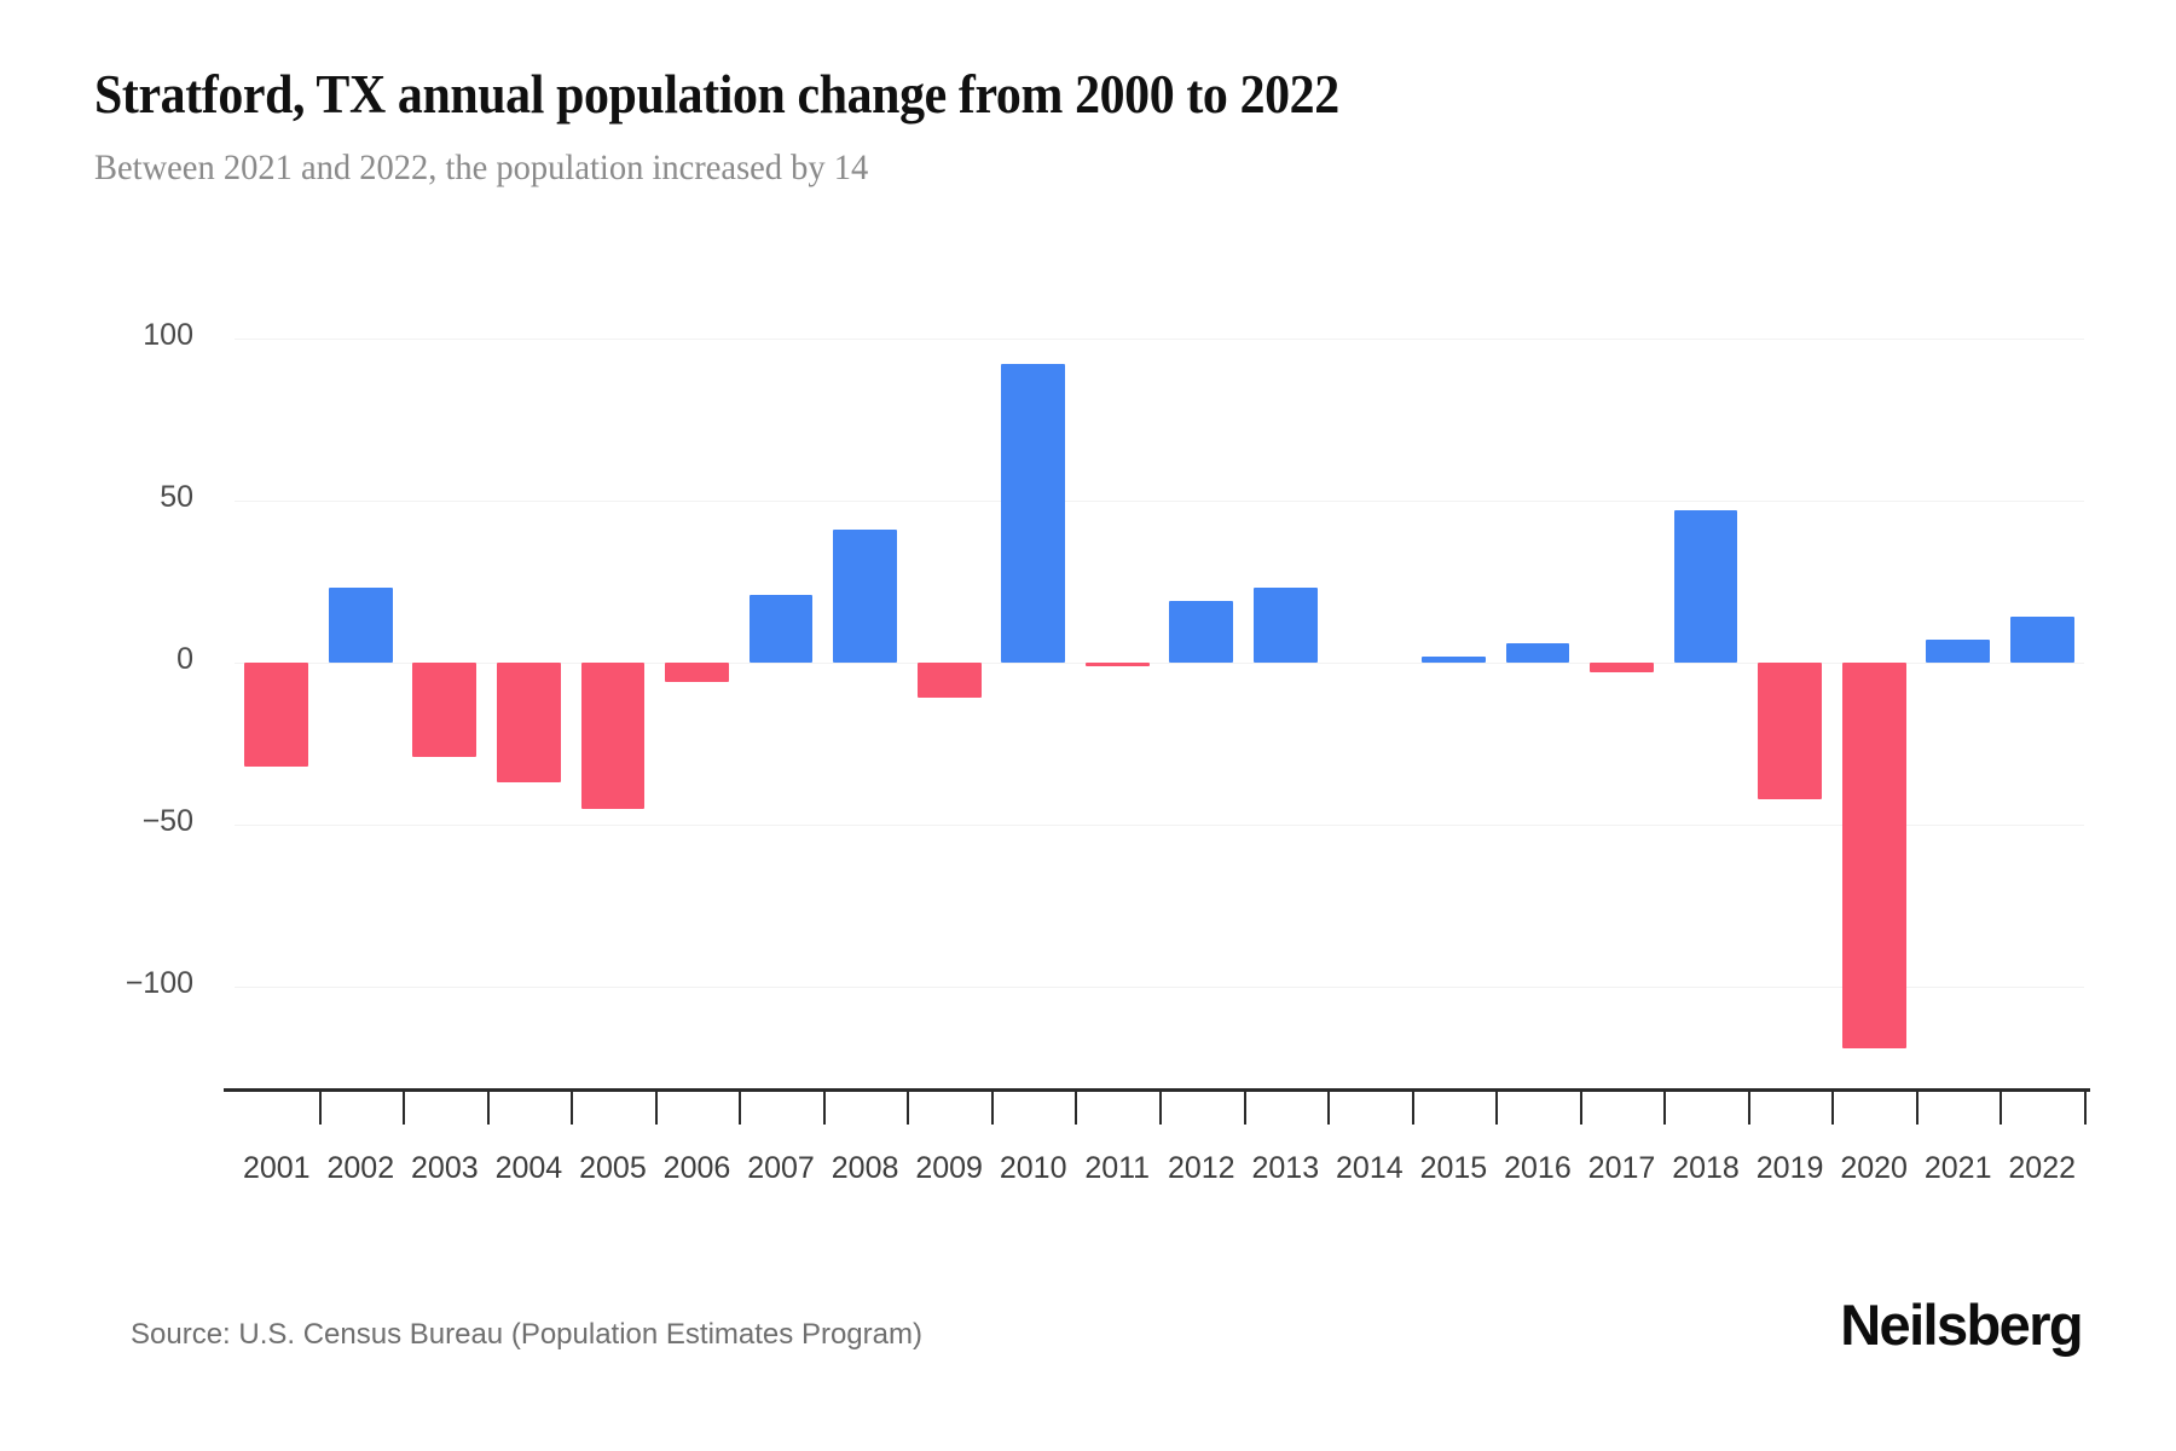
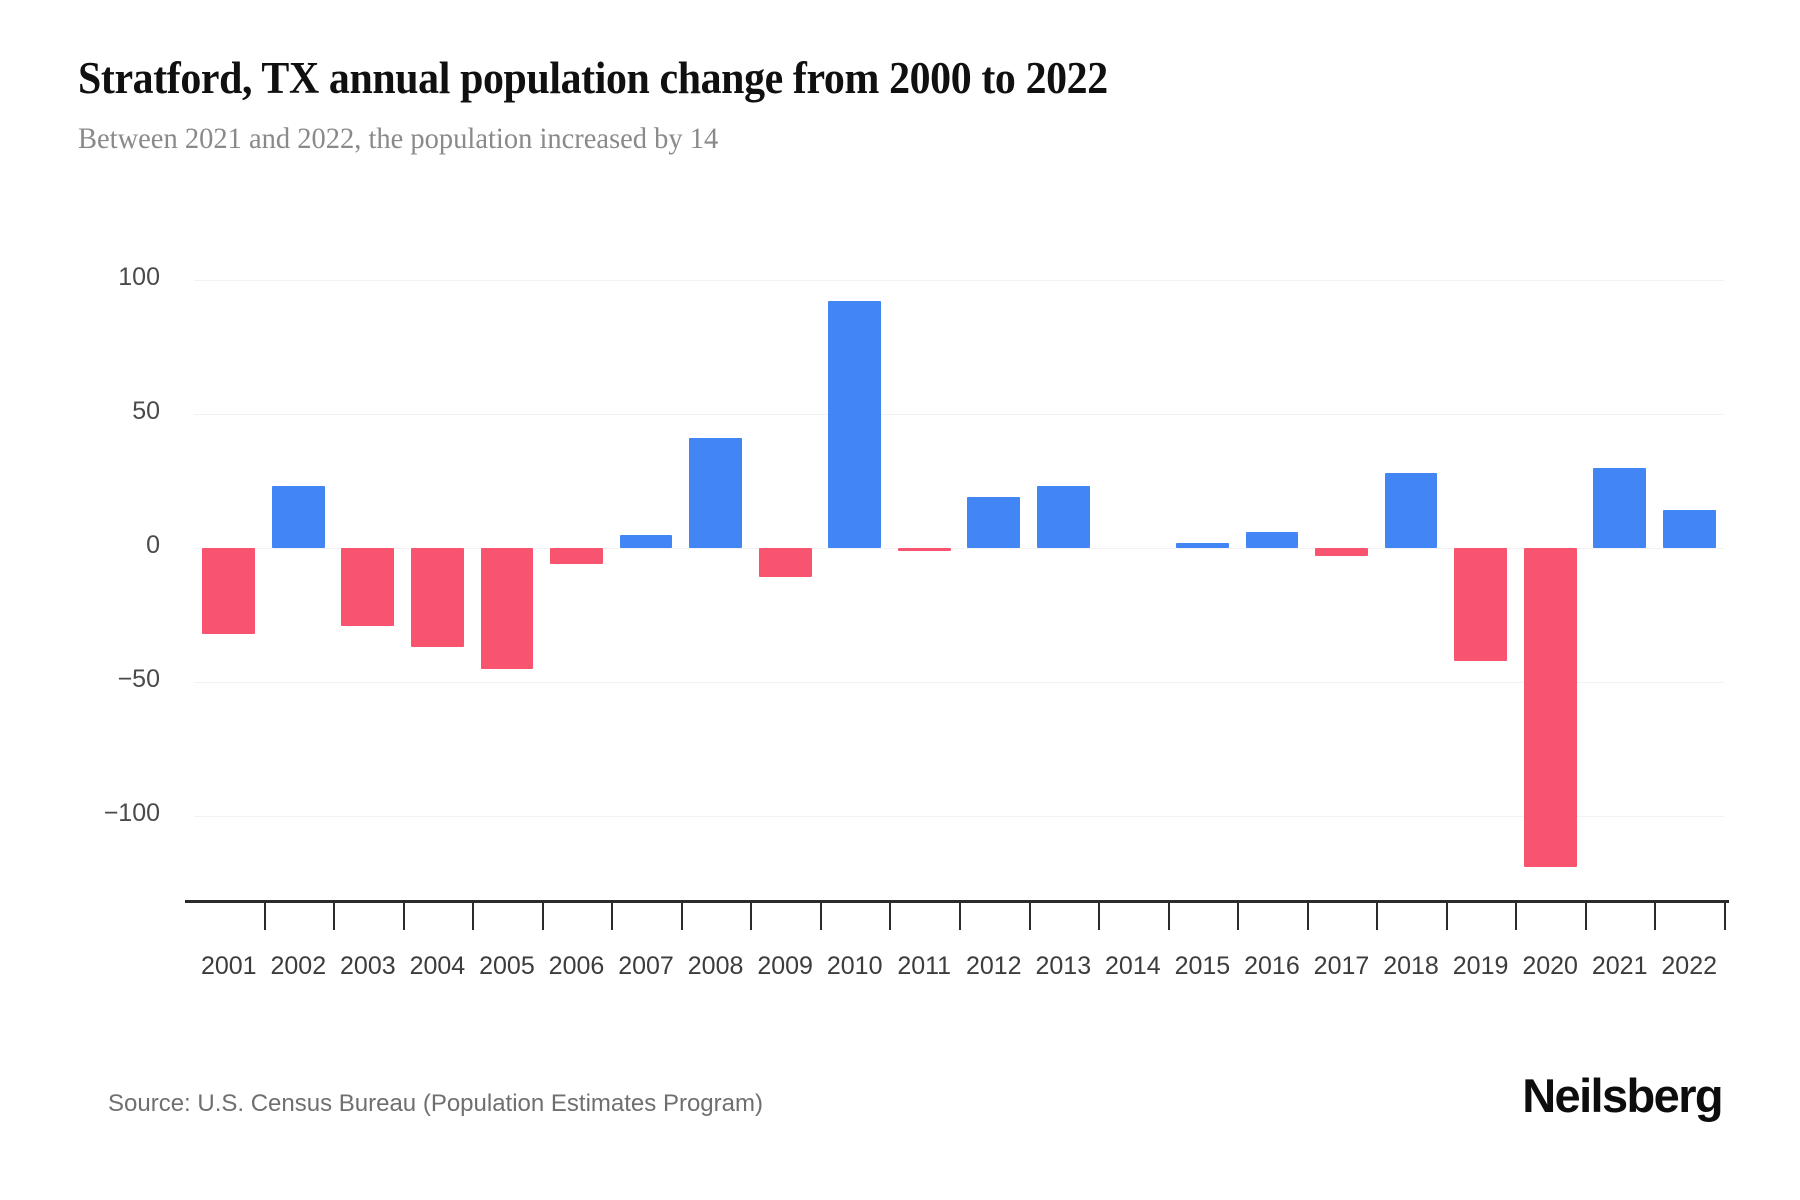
2007: 21 -> 5
2018: 47 -> 28
2021: 7 -> 30
